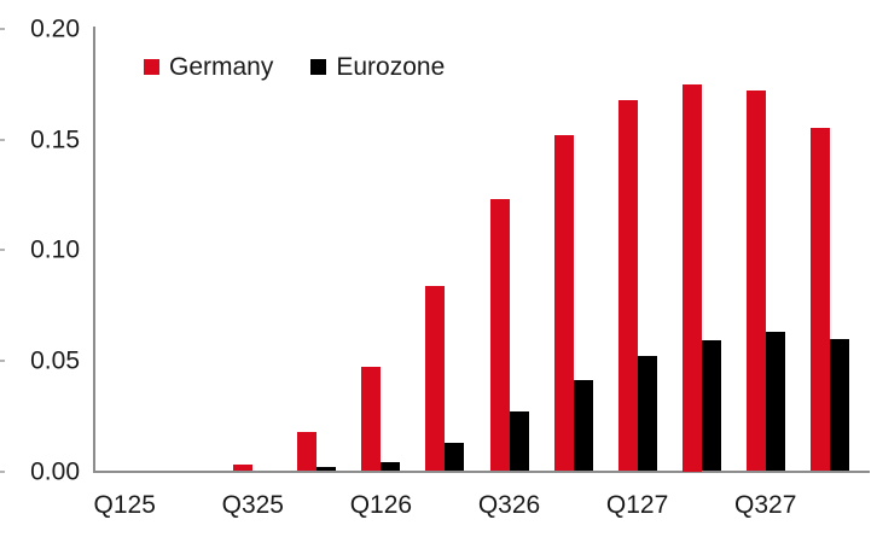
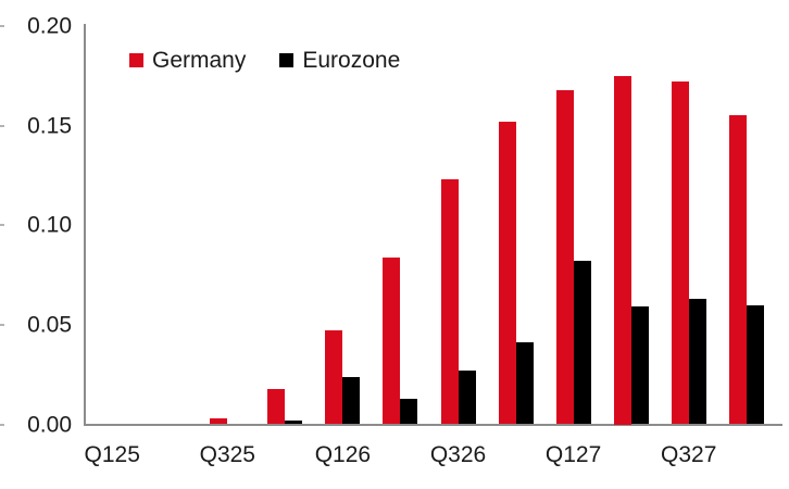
Eurozone/Q126: 0.004 -> 0.024
Eurozone/Q127: 0.052 -> 0.082
